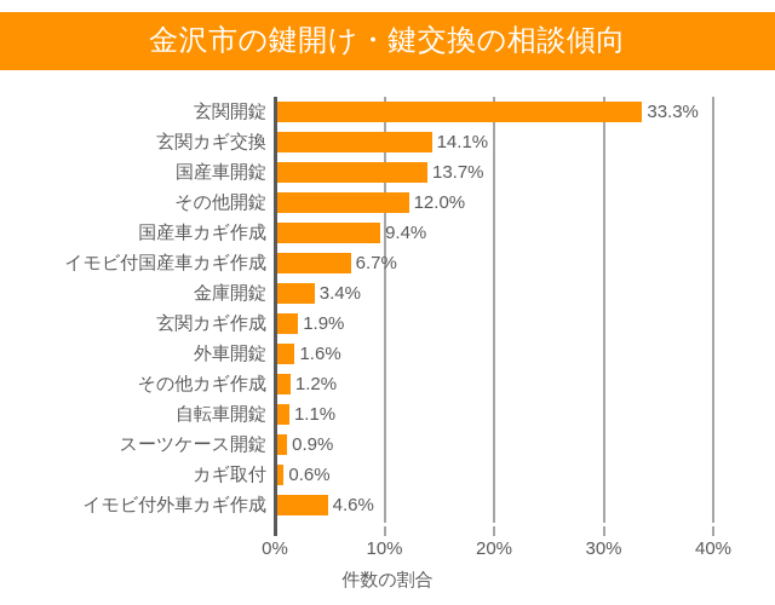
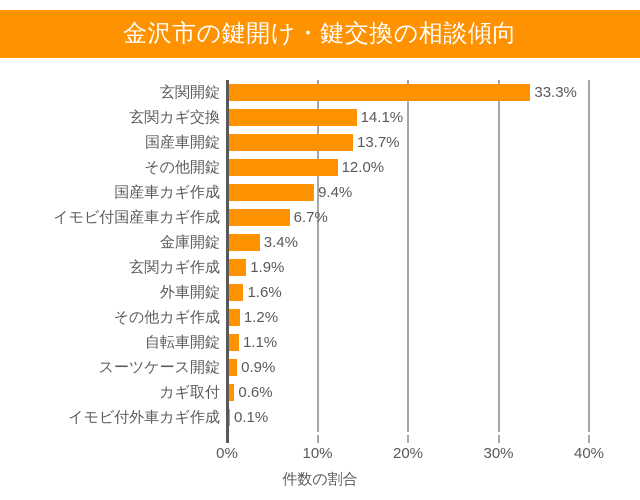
イモビ付外車カギ作成: 4.6% -> 0.1%
